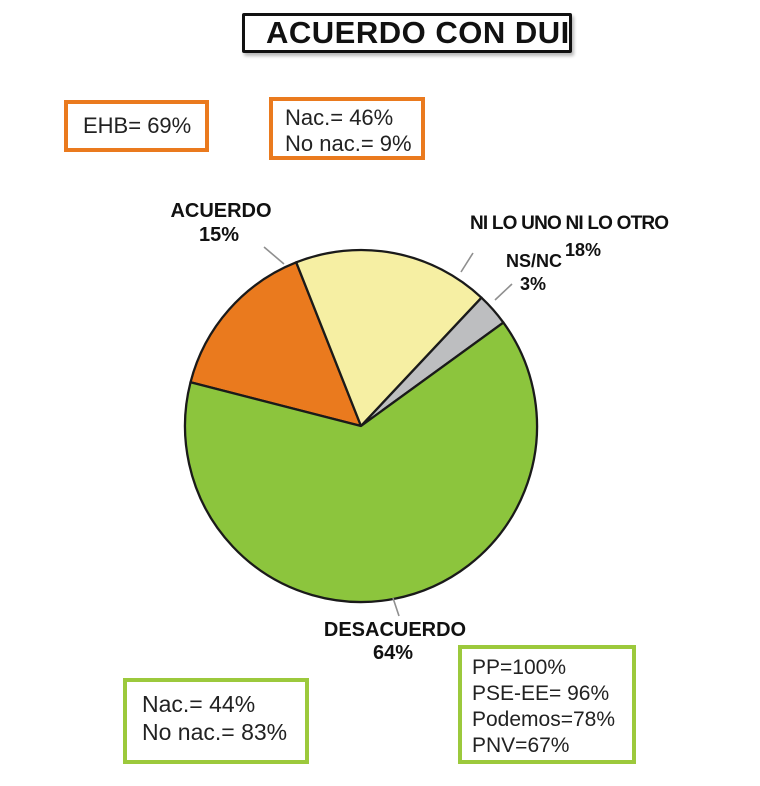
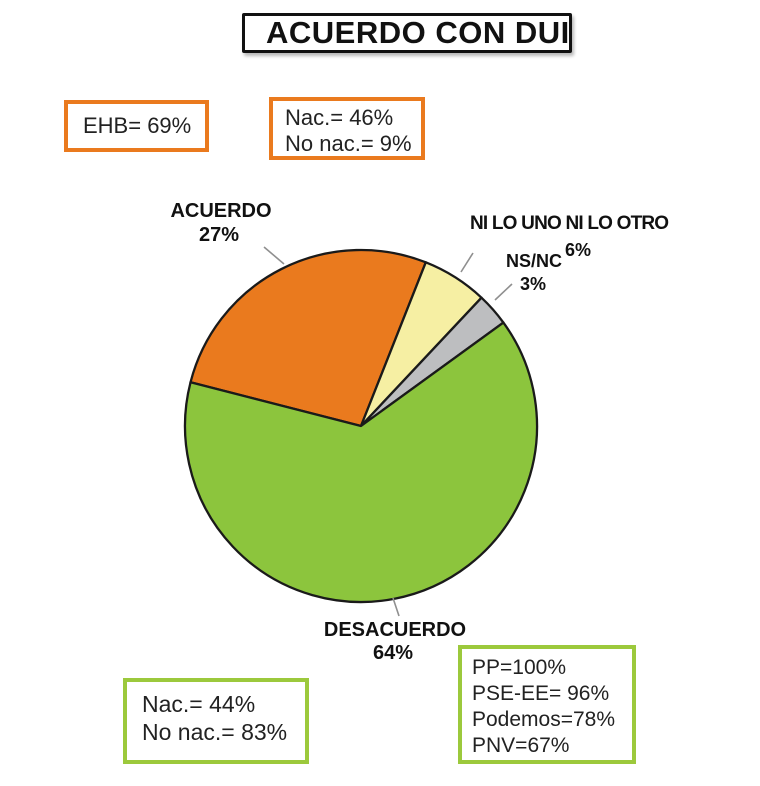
ACUERDO: 15% -> 27%
NI LO UNO NI LO OTRO: 18% -> 6%
